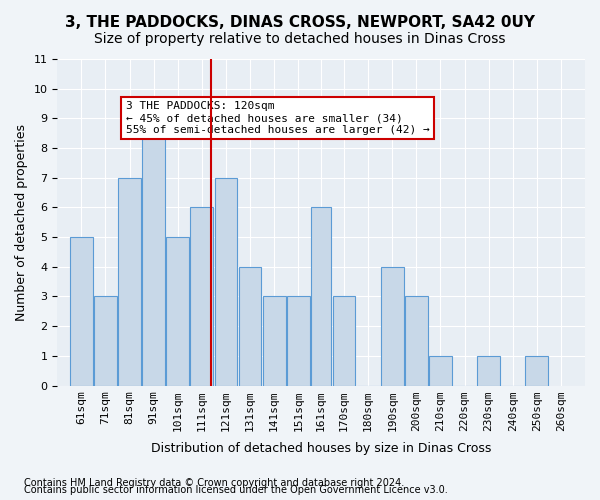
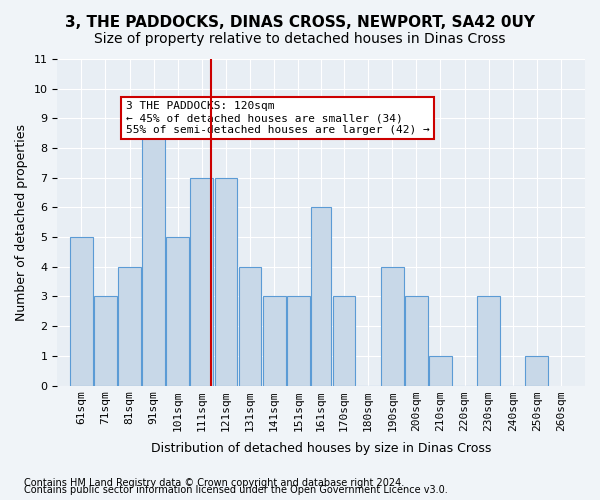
81sqm: 7 -> 4
111sqm: 6 -> 7
230sqm: 1 -> 3
